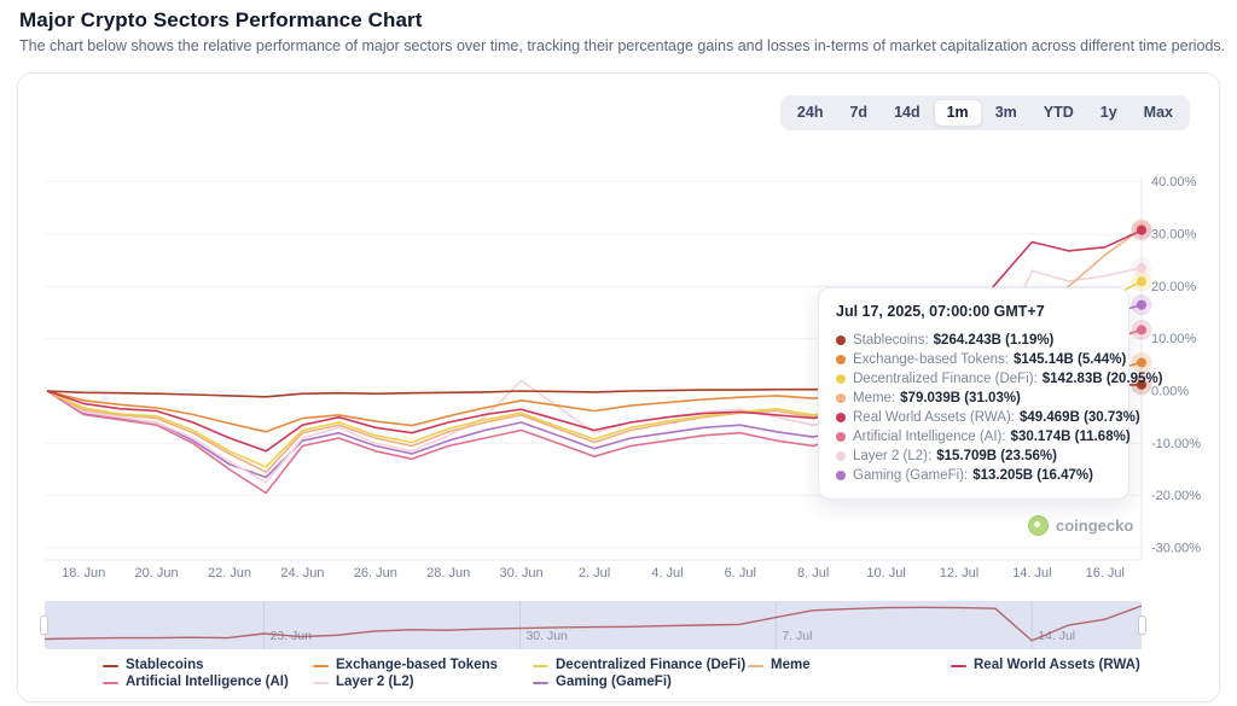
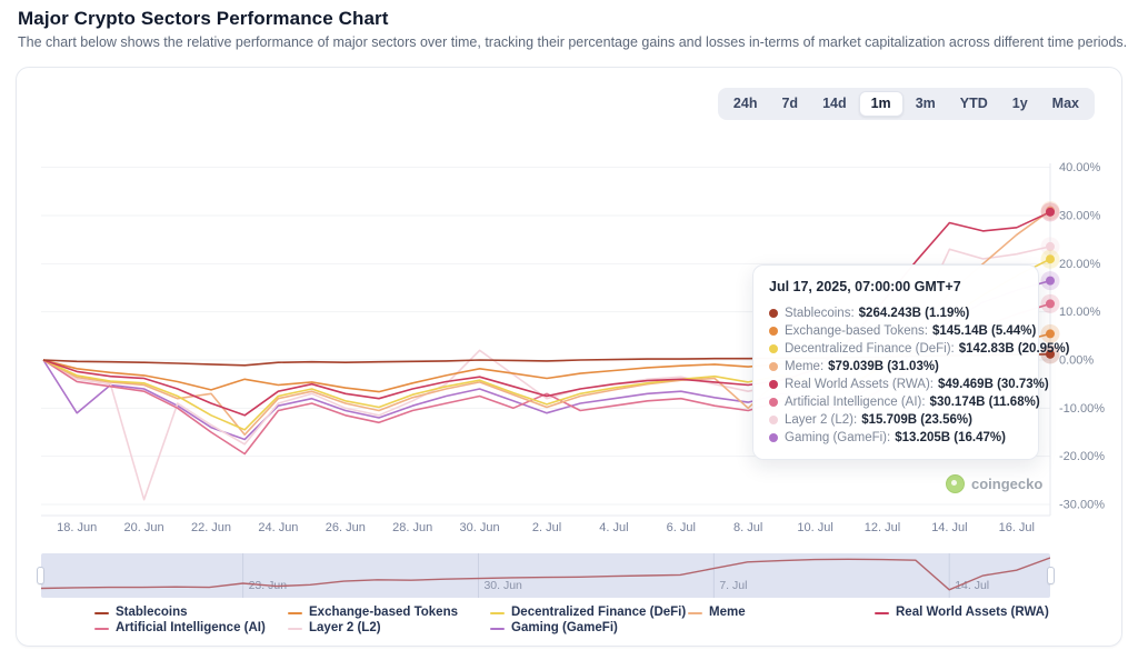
Gaming (GameFi)/18. Jun: -4% -> -11%
Layer 2 (L2)/20. Jun: -6% -> -29%
Meme/22. Jun: -12% -> -7%
Exchange-based Tokens/23. Jun: -8% -> -4%
Artificial Intelligence (AI)/2. Jul: -12% -> -7%
Meme/8. Jul: -5% -> -10%
